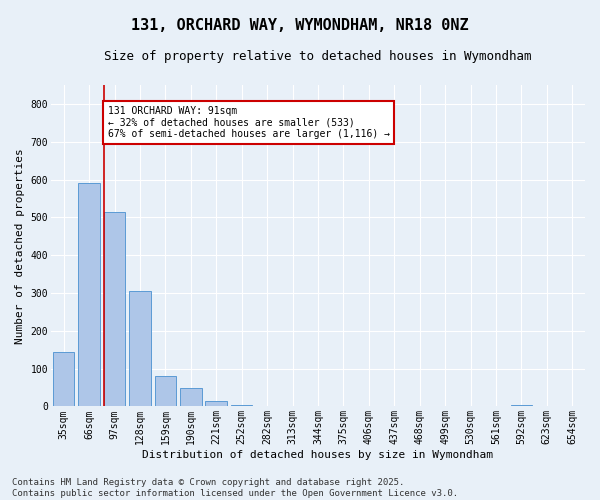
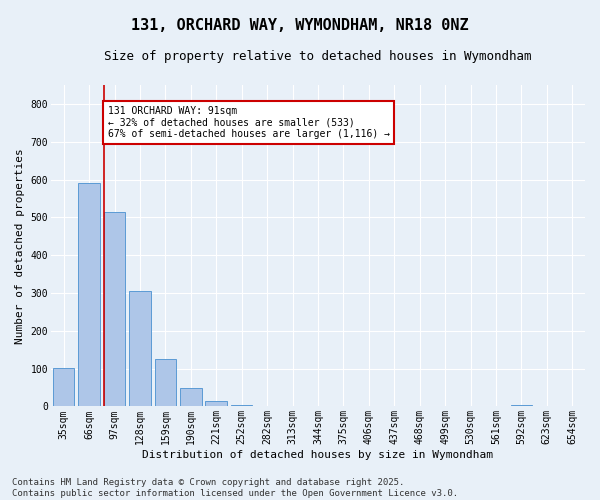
35sqm: 145 -> 102
159sqm: 80 -> 125
